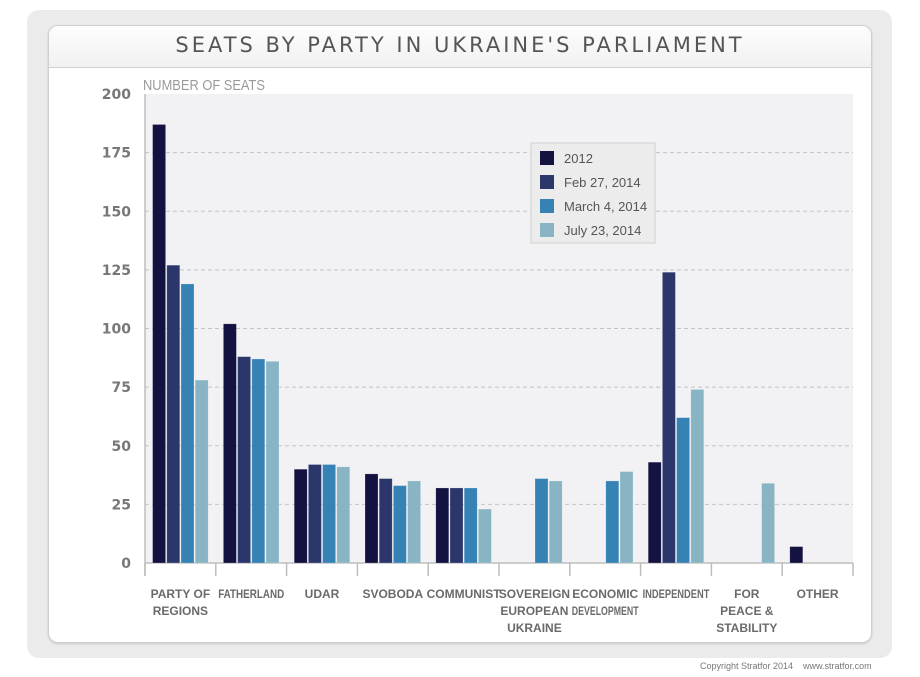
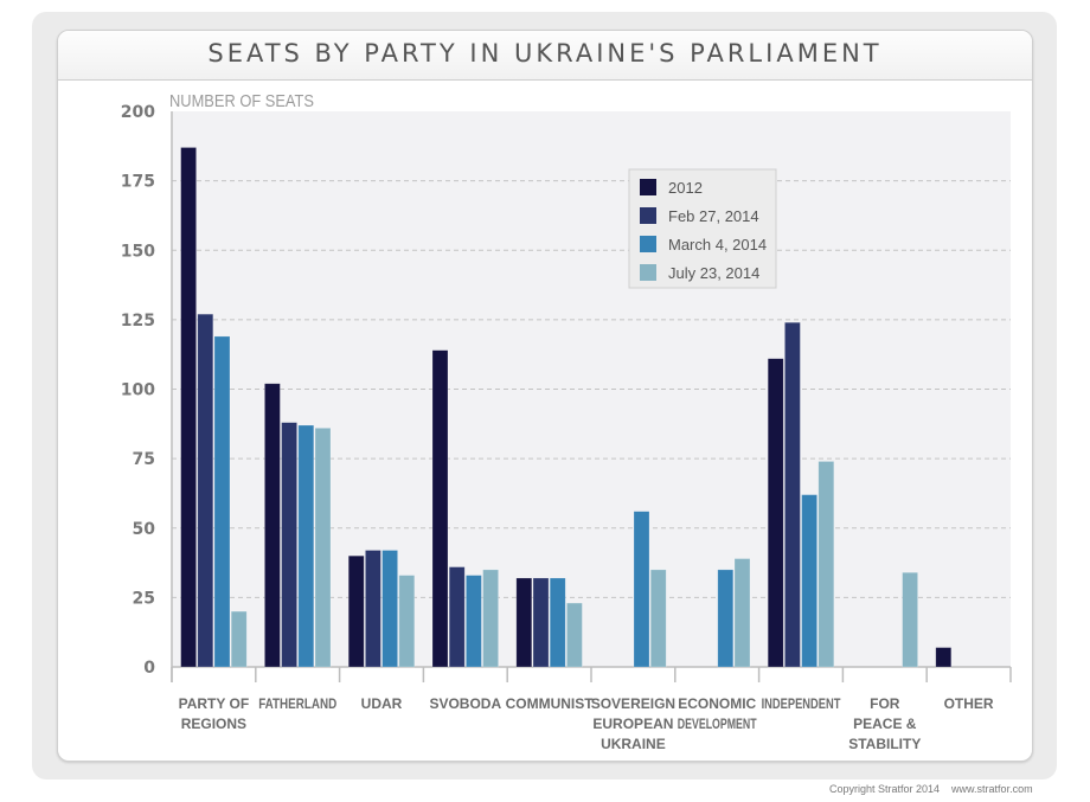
July 23, 2014/PARTY OF REGIONS: 78 -> 20
July 23, 2014/UDAR: 41 -> 33
2012/SVOBODA: 38 -> 114
March 4, 2014/SOVEREIGN EUROPEAN UKRAINE: 36 -> 56
2012/INDEPENDENT: 43 -> 111
